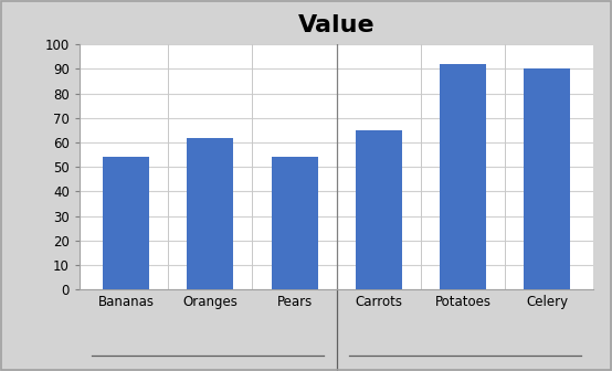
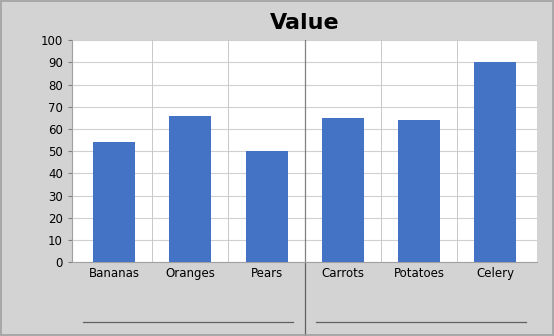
Oranges: 62 -> 66
Pears: 54 -> 50
Potatoes: 92 -> 64
